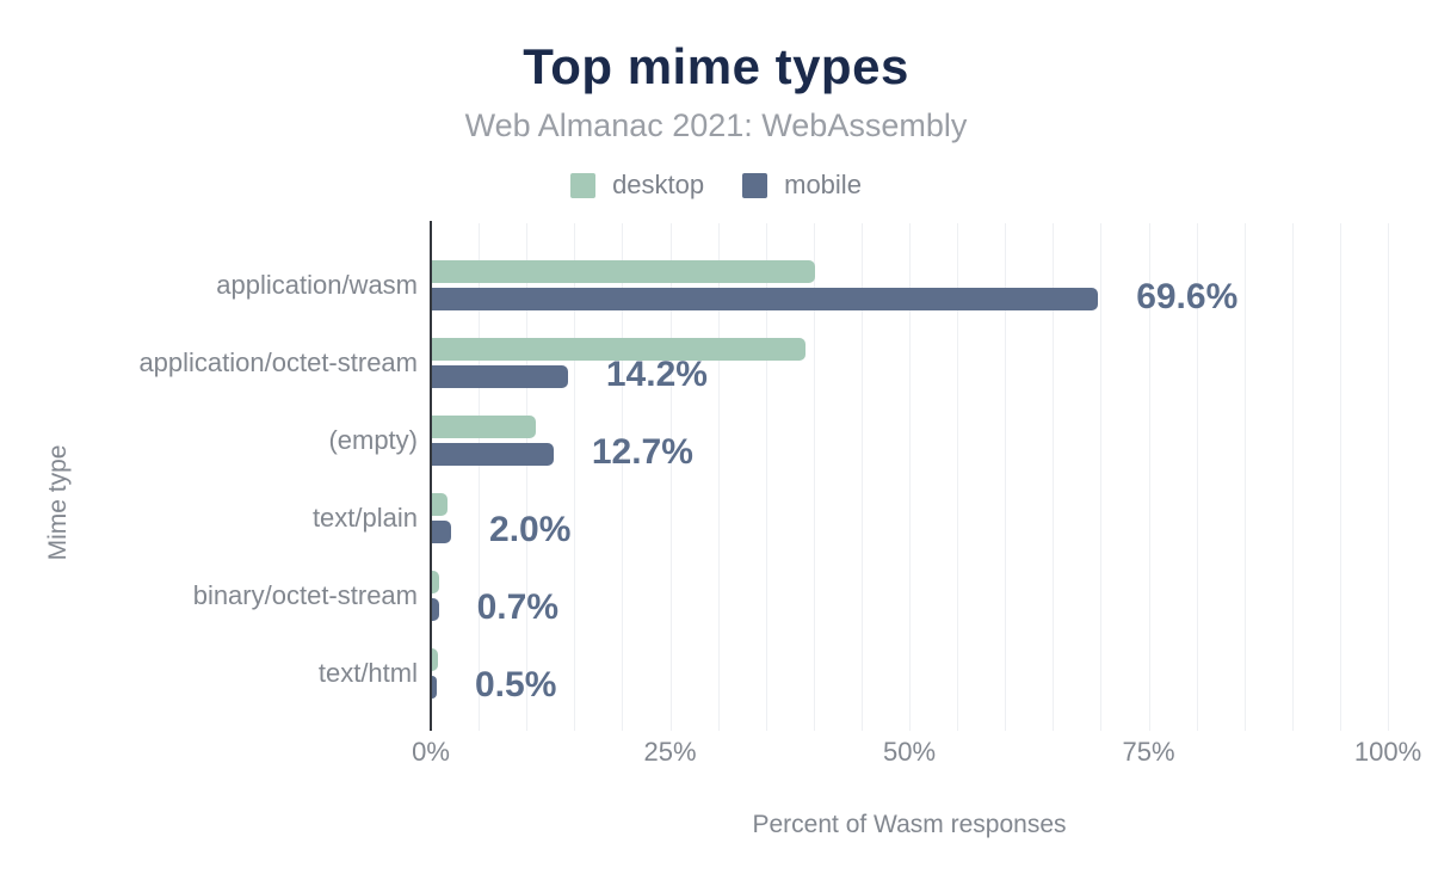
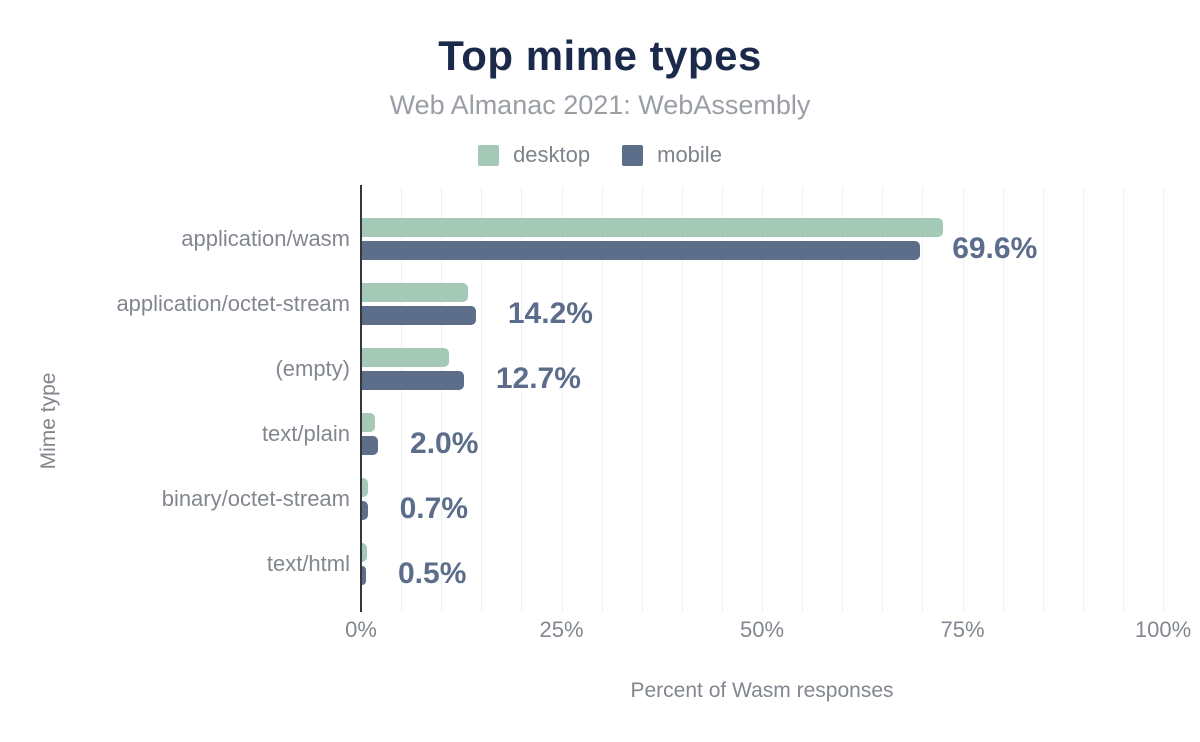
desktop/application/wasm: 40% -> 72%
desktop/application/octet-stream: 39% -> 13%
